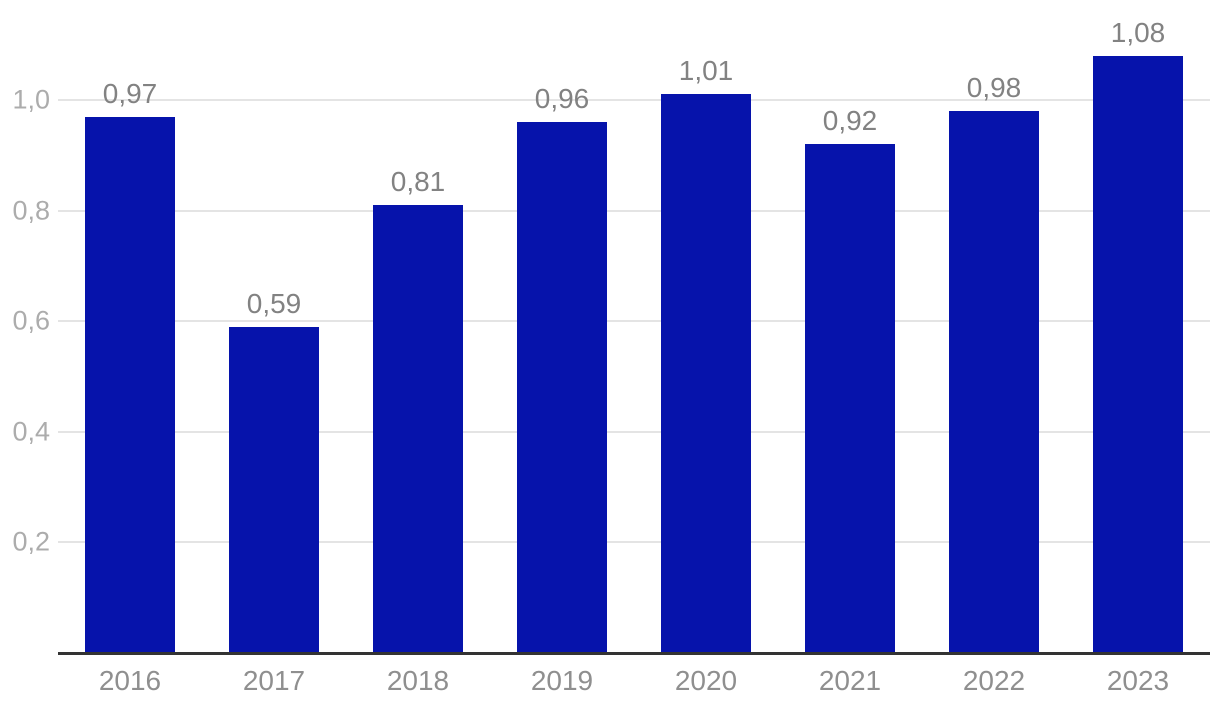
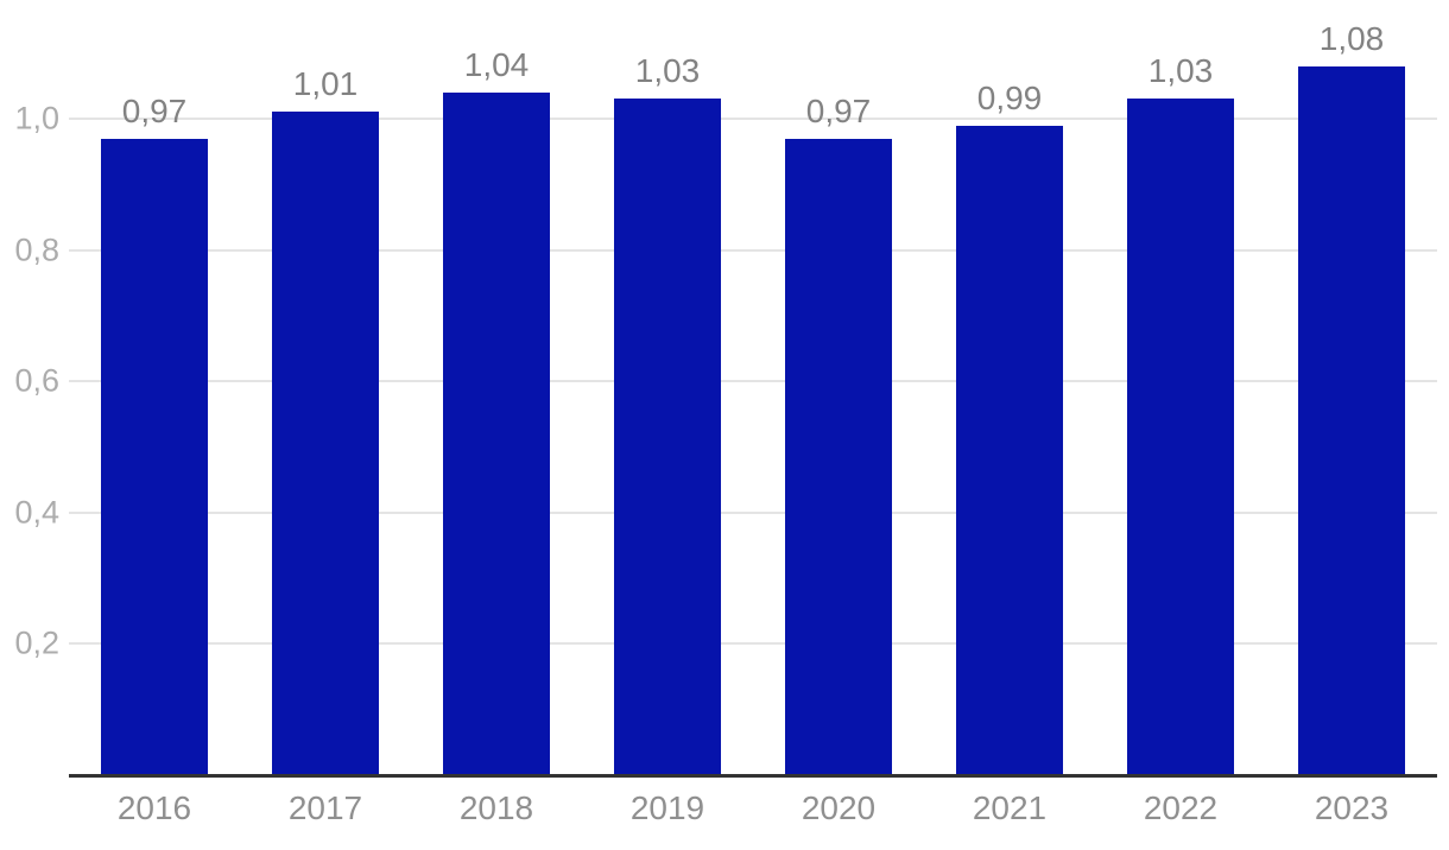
2017: 0,59 -> 1,01
2018: 0,81 -> 1,04
2019: 0,96 -> 1,03
2020: 1,01 -> 0,97
2021: 0,92 -> 0,99
2022: 0,98 -> 1,03
